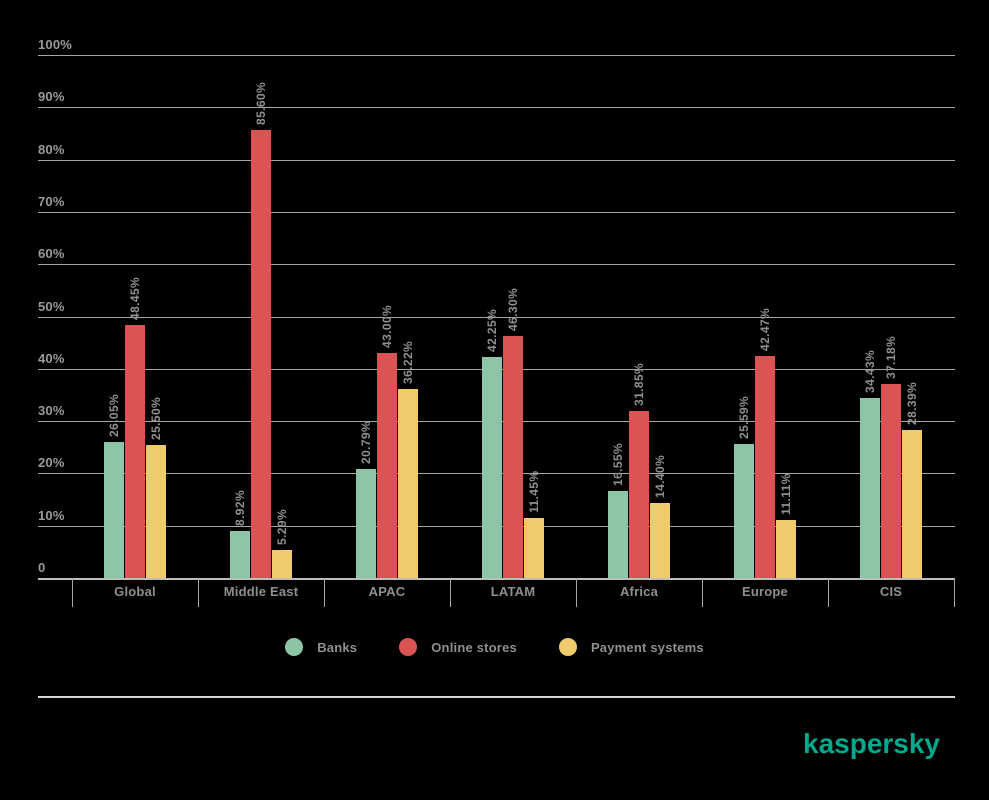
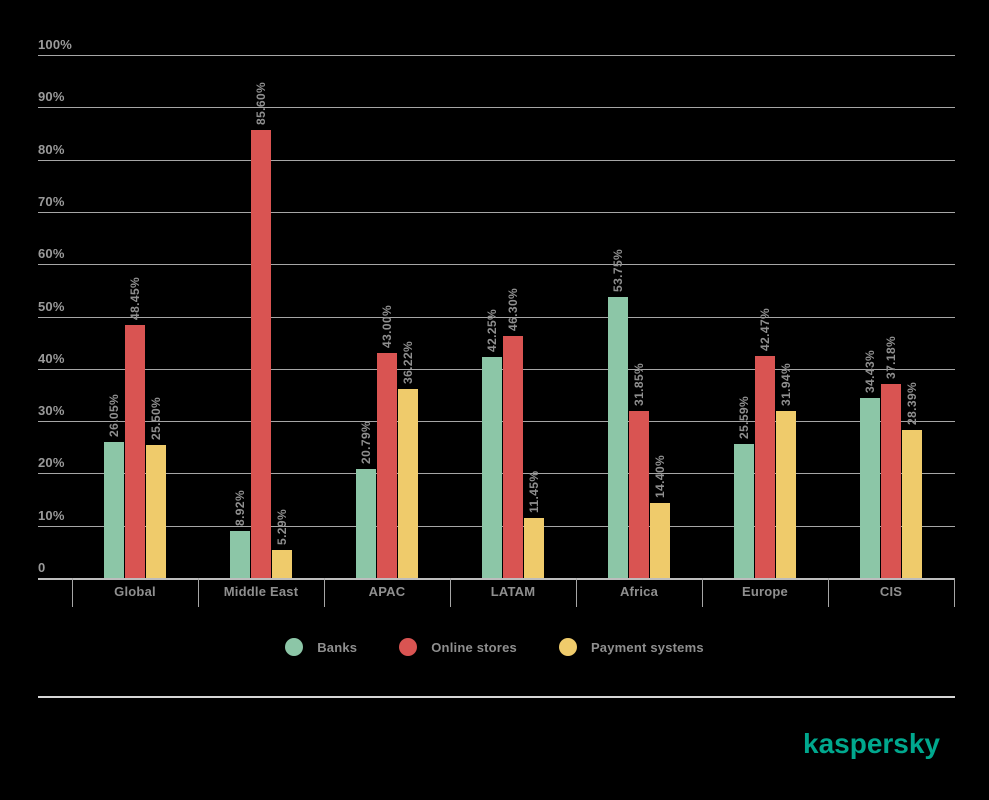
Banks/Africa: 16.55% -> 53.75%
Payment systems/Europe: 11.11% -> 31.94%
